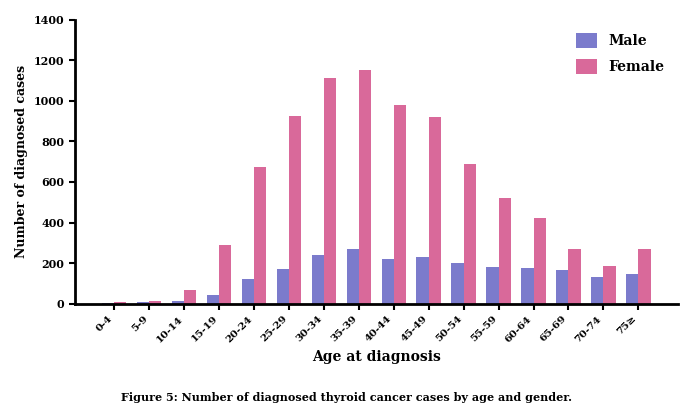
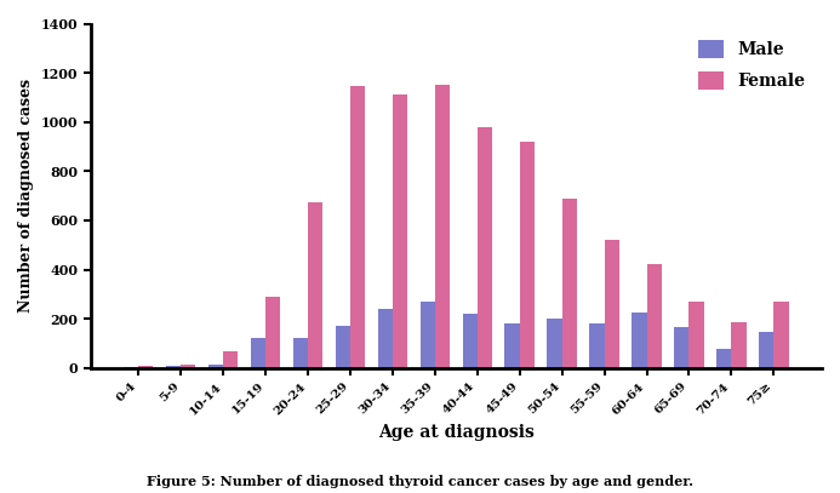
Male/15-19: 45 -> 120
Female/25-29: 925 -> 1145
Male/45-49: 230 -> 180
Male/60-64: 175 -> 225
Male/70-74: 130 -> 80
